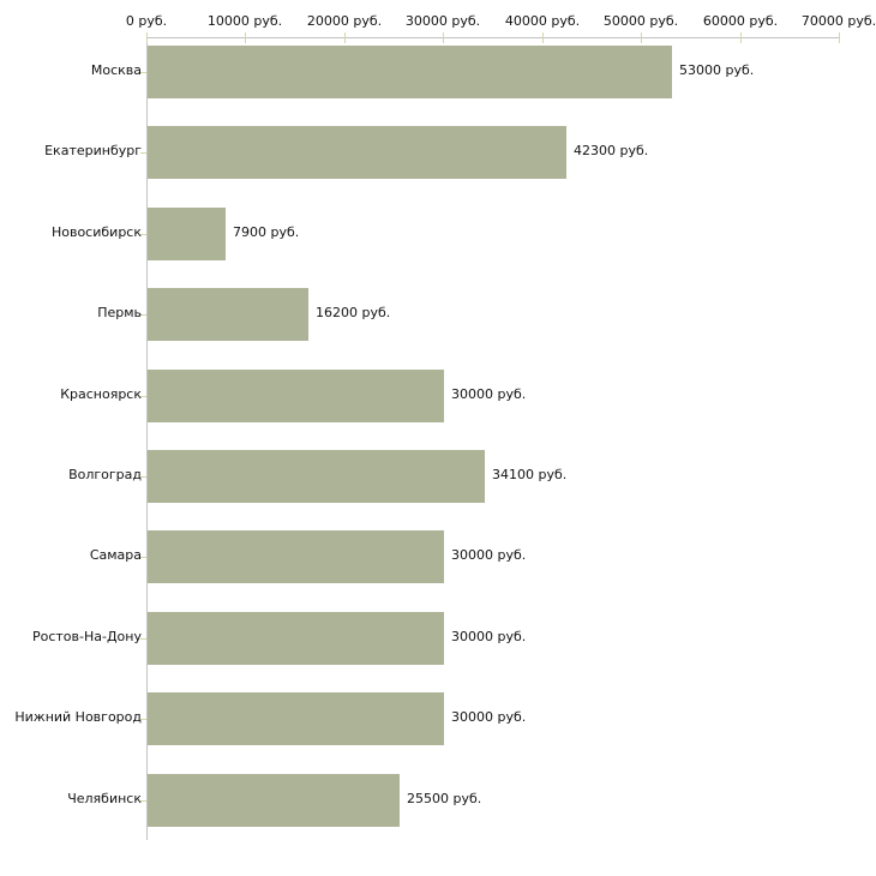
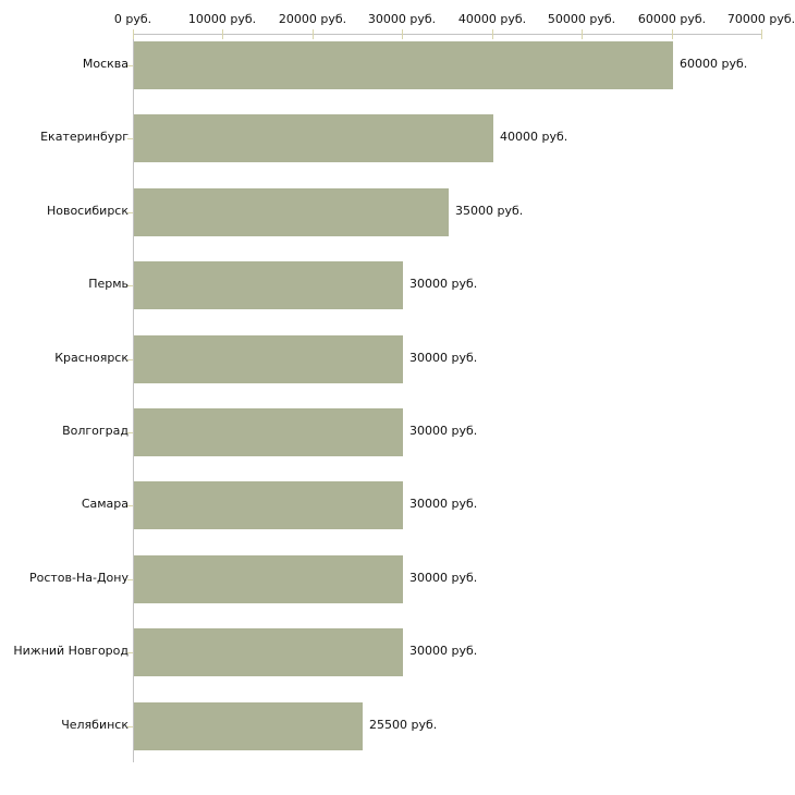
Москва: 53000 -> 60000
Екатеринбург: 42300 -> 40000
Новосибирск: 7900 -> 35000
Пермь: 16200 -> 30000
Волгоград: 34100 -> 30000
